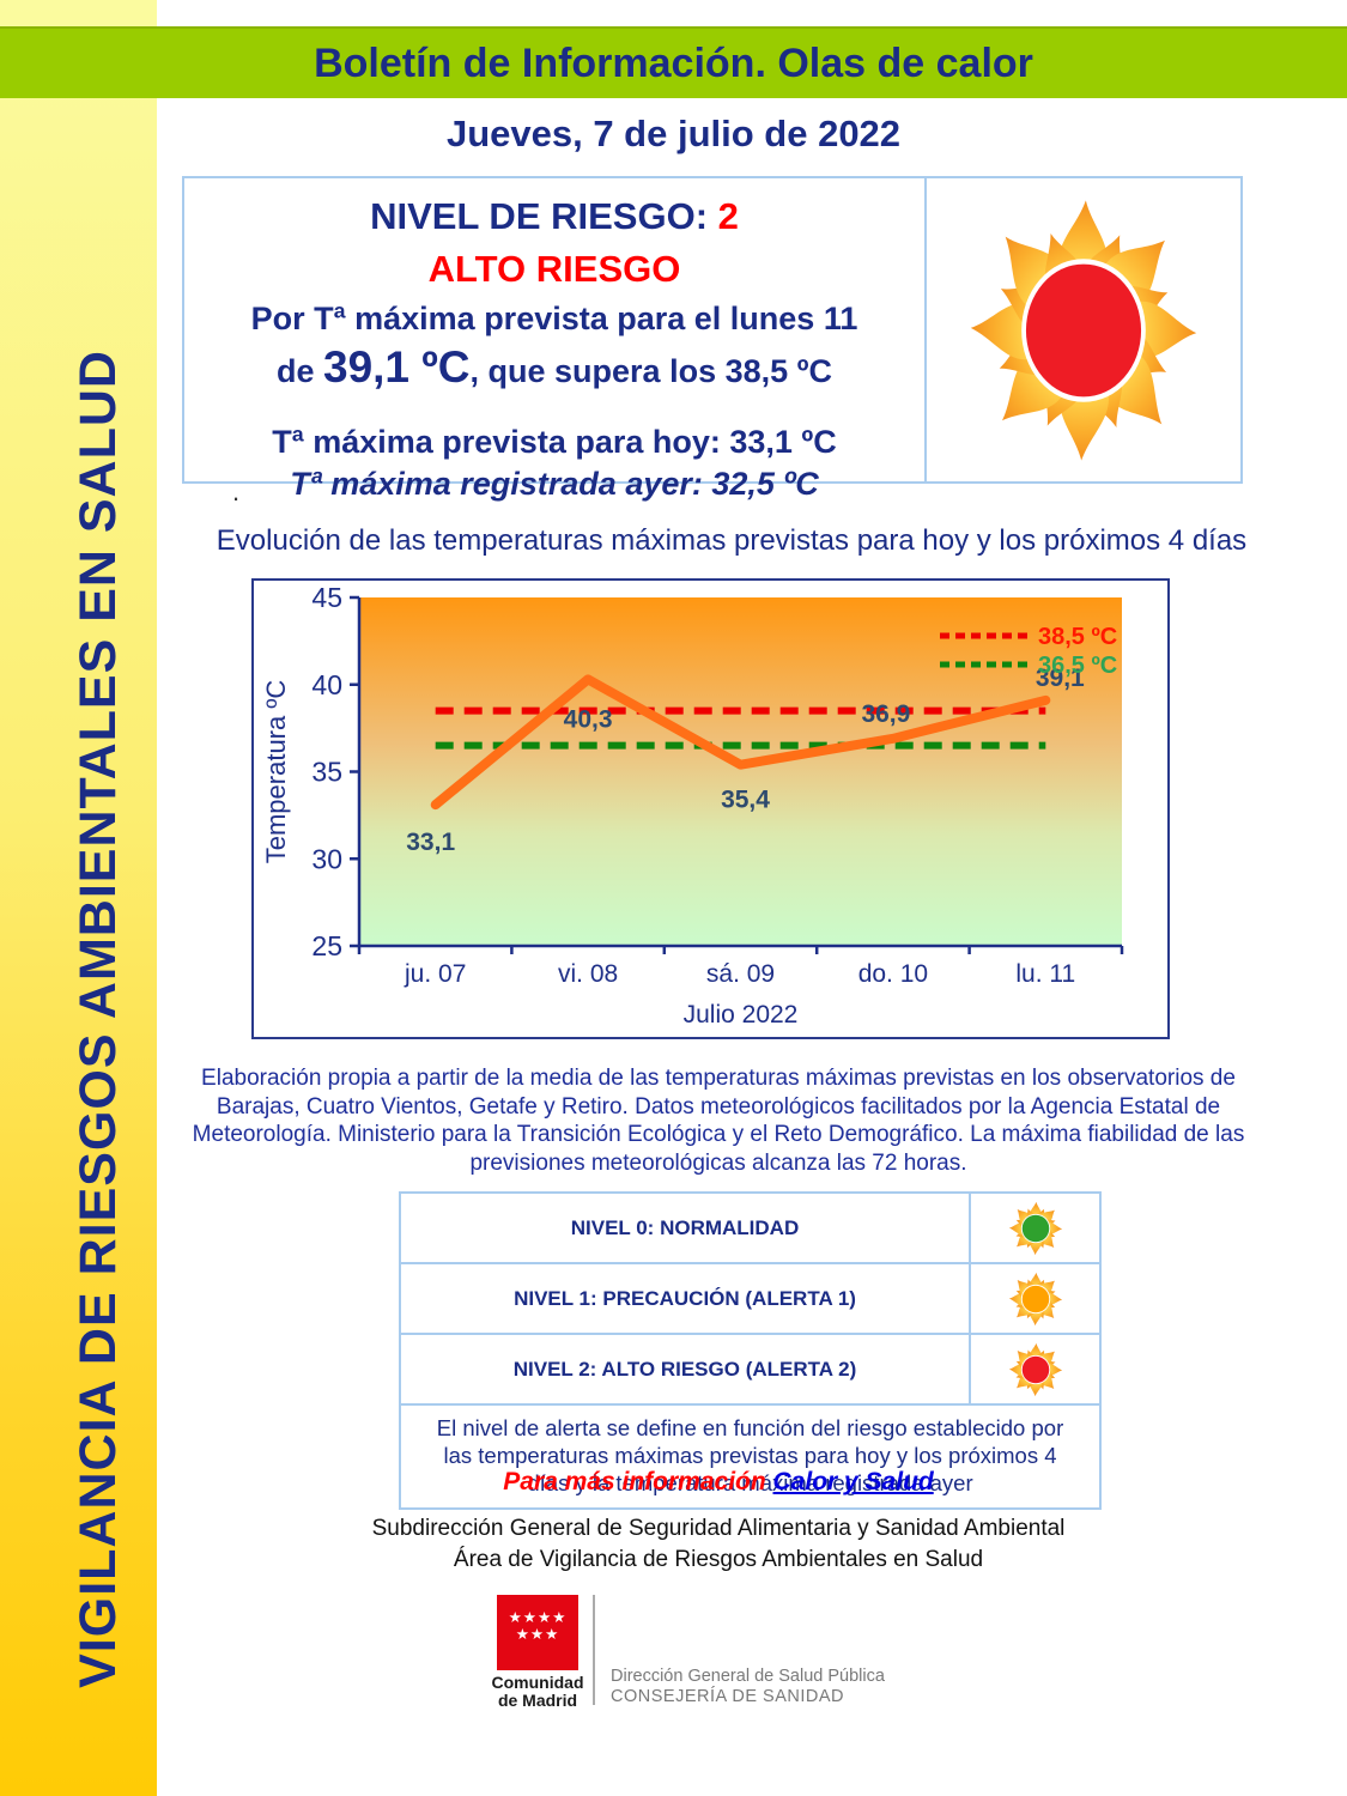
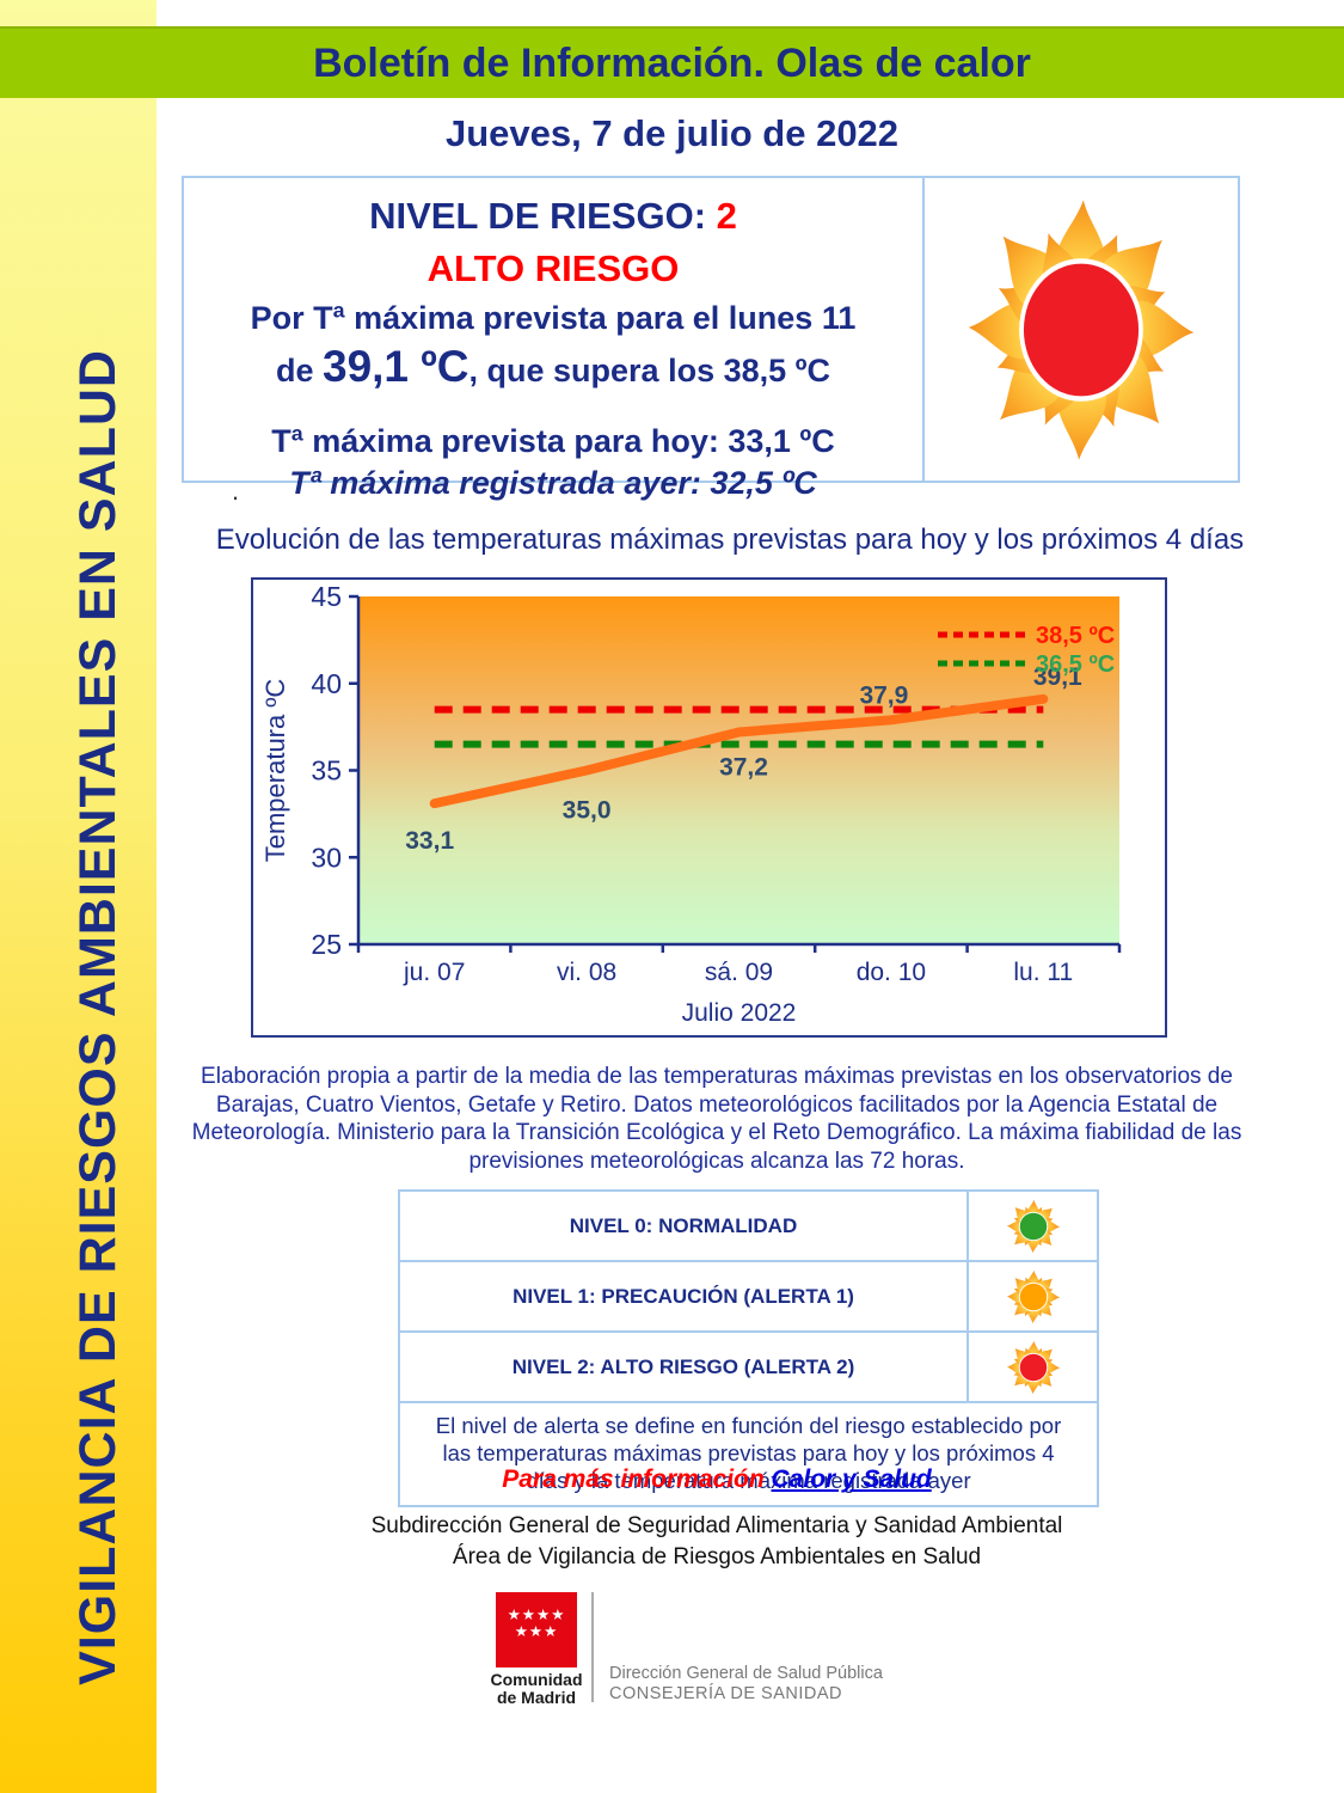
vi. 08: 40,3 -> 35,0
sá. 09: 35,4 -> 37,2
do. 10: 36,9 -> 37,9
